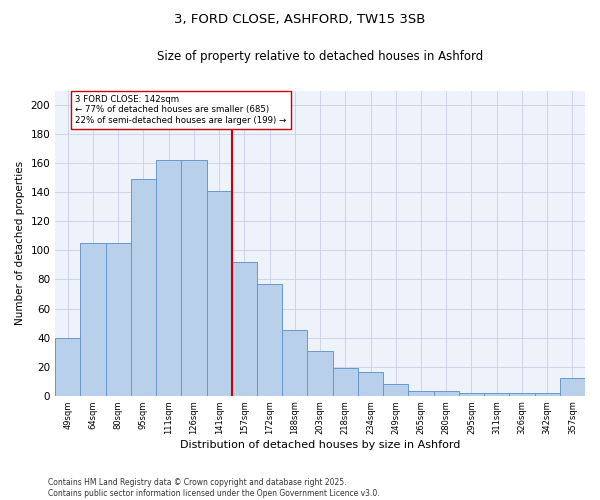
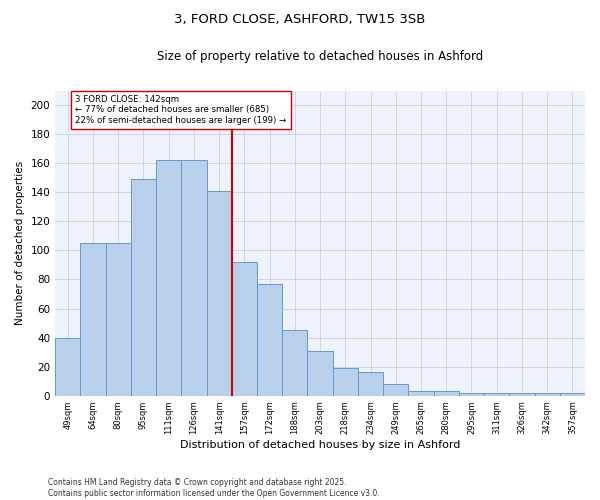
357sqm: 12 -> 2
